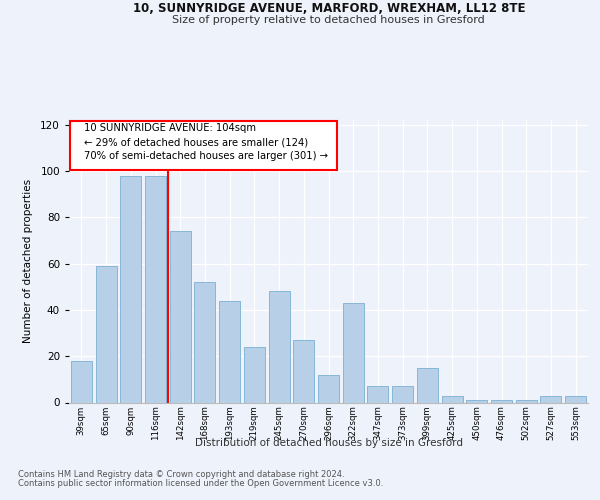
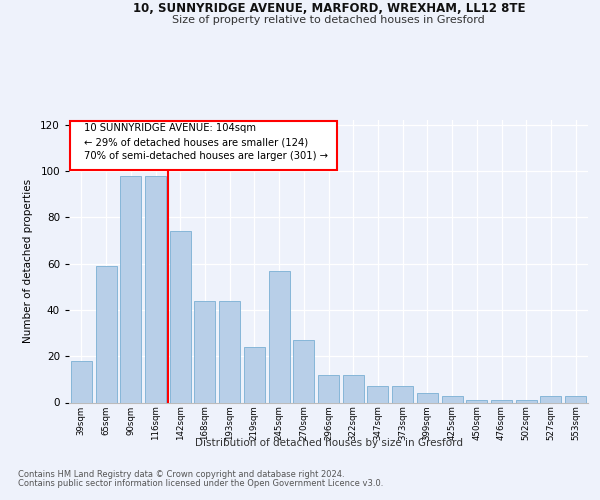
168sqm: 52 -> 44
245sqm: 48 -> 57
322sqm: 43 -> 12
399sqm: 15 -> 4
